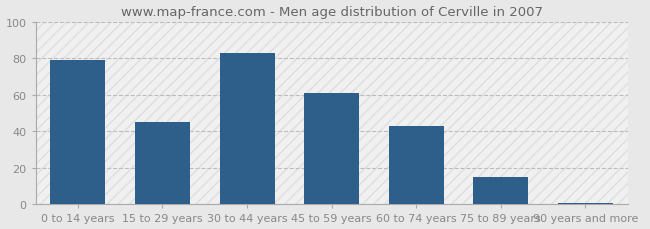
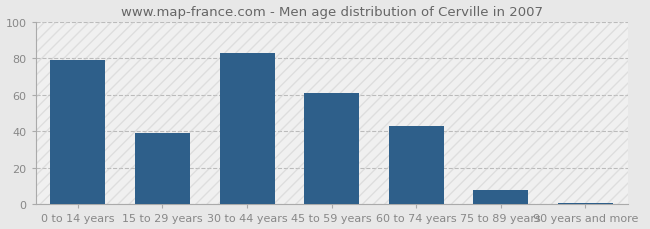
15 to 29 years: 45 -> 39
75 to 89 years: 15 -> 8
